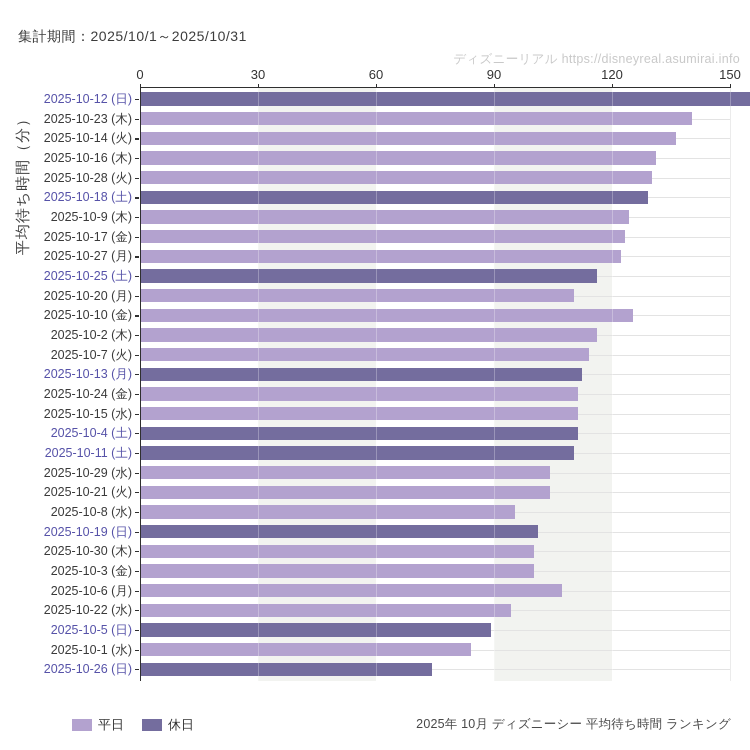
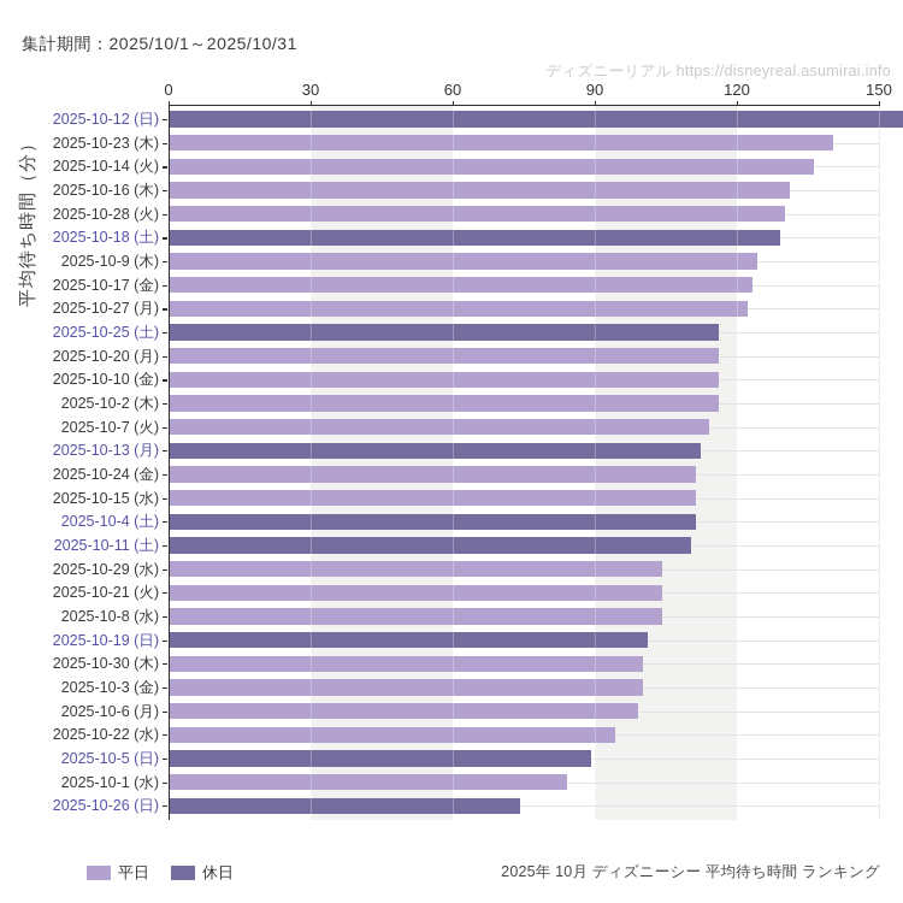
2025-10-20 (月): 110 -> 116
2025-10-10 (金): 125 -> 116
2025-10-8 (水): 95 -> 104
2025-10-6 (月): 107 -> 99
